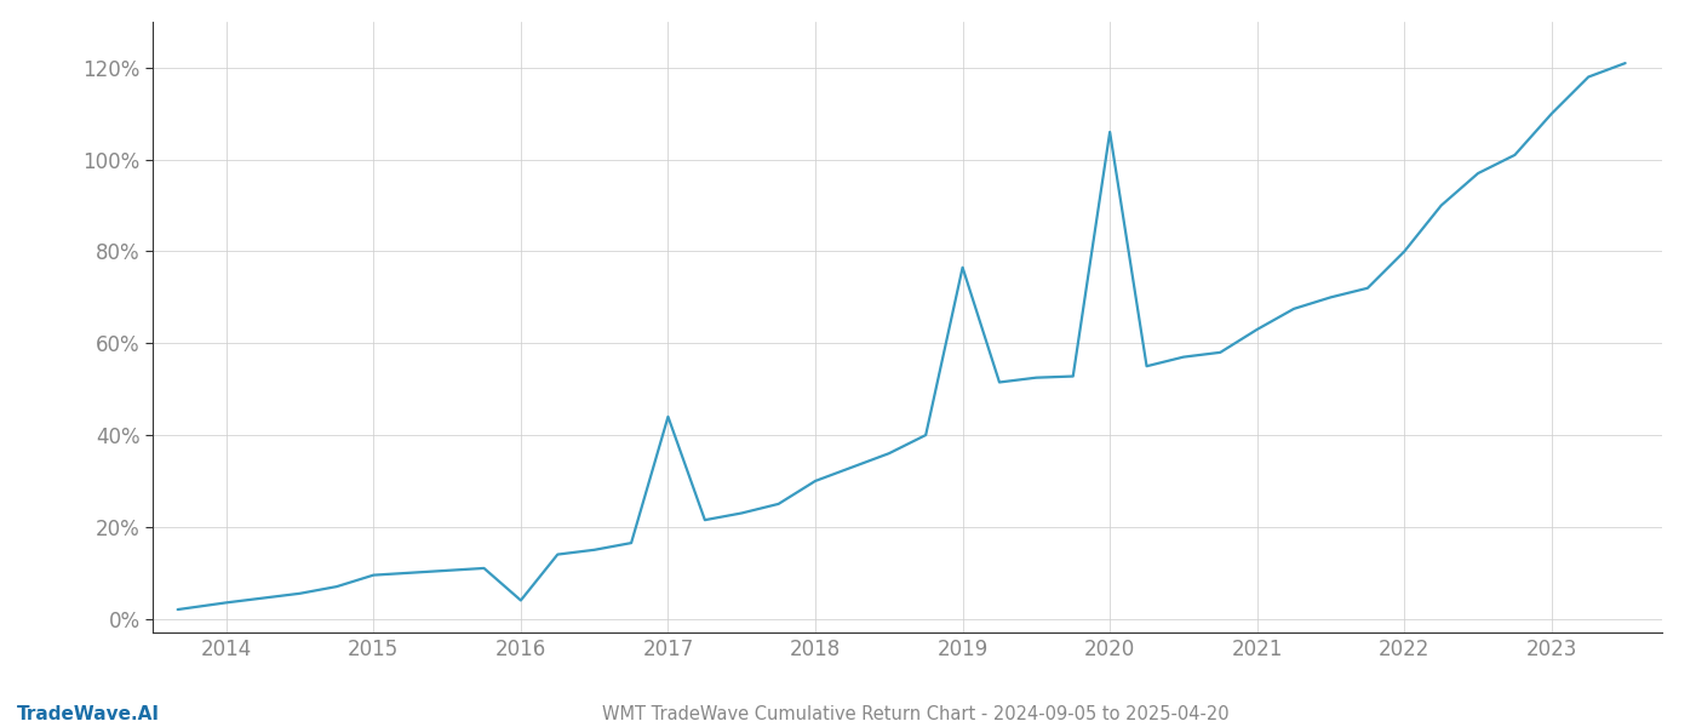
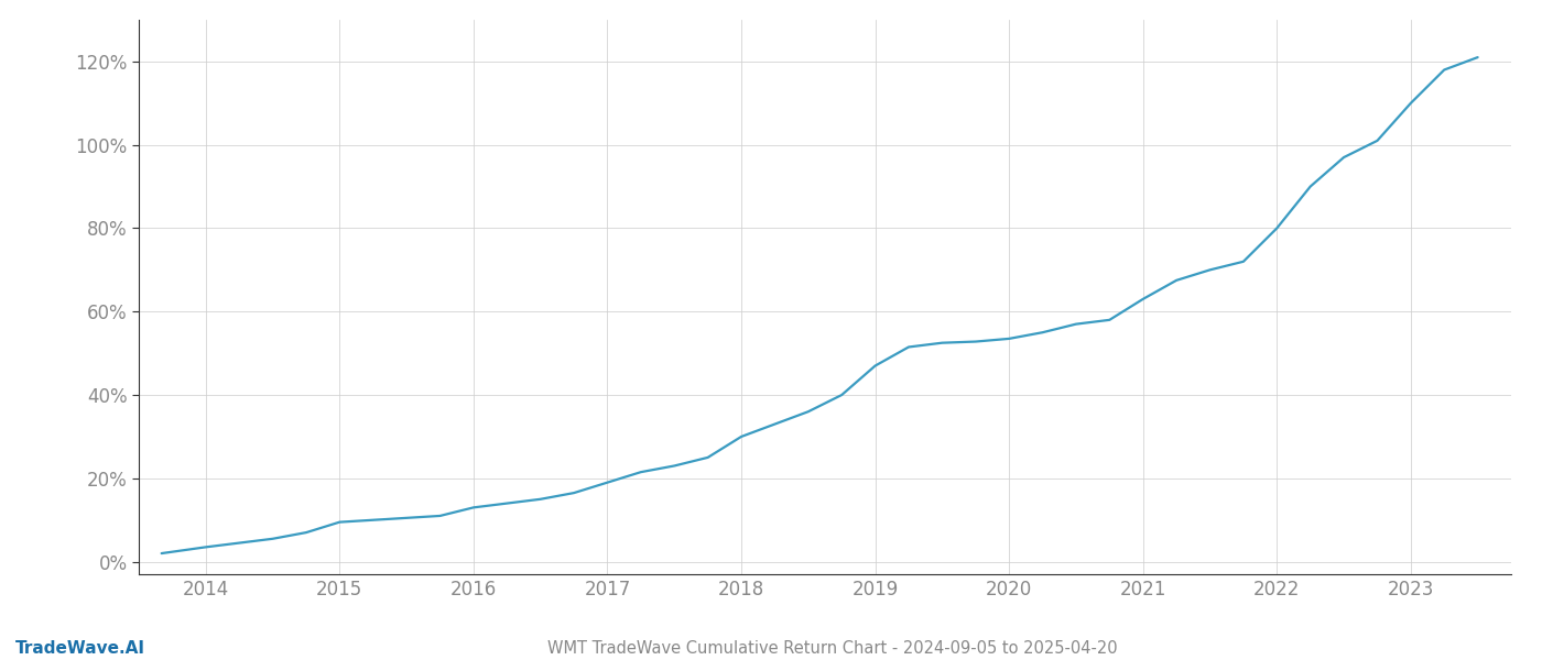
2016: 4.0% -> 13.0%
2017: 44.0% -> 19.0%
2019: 76.5% -> 47.0%
2020: 106.0% -> 53.5%
